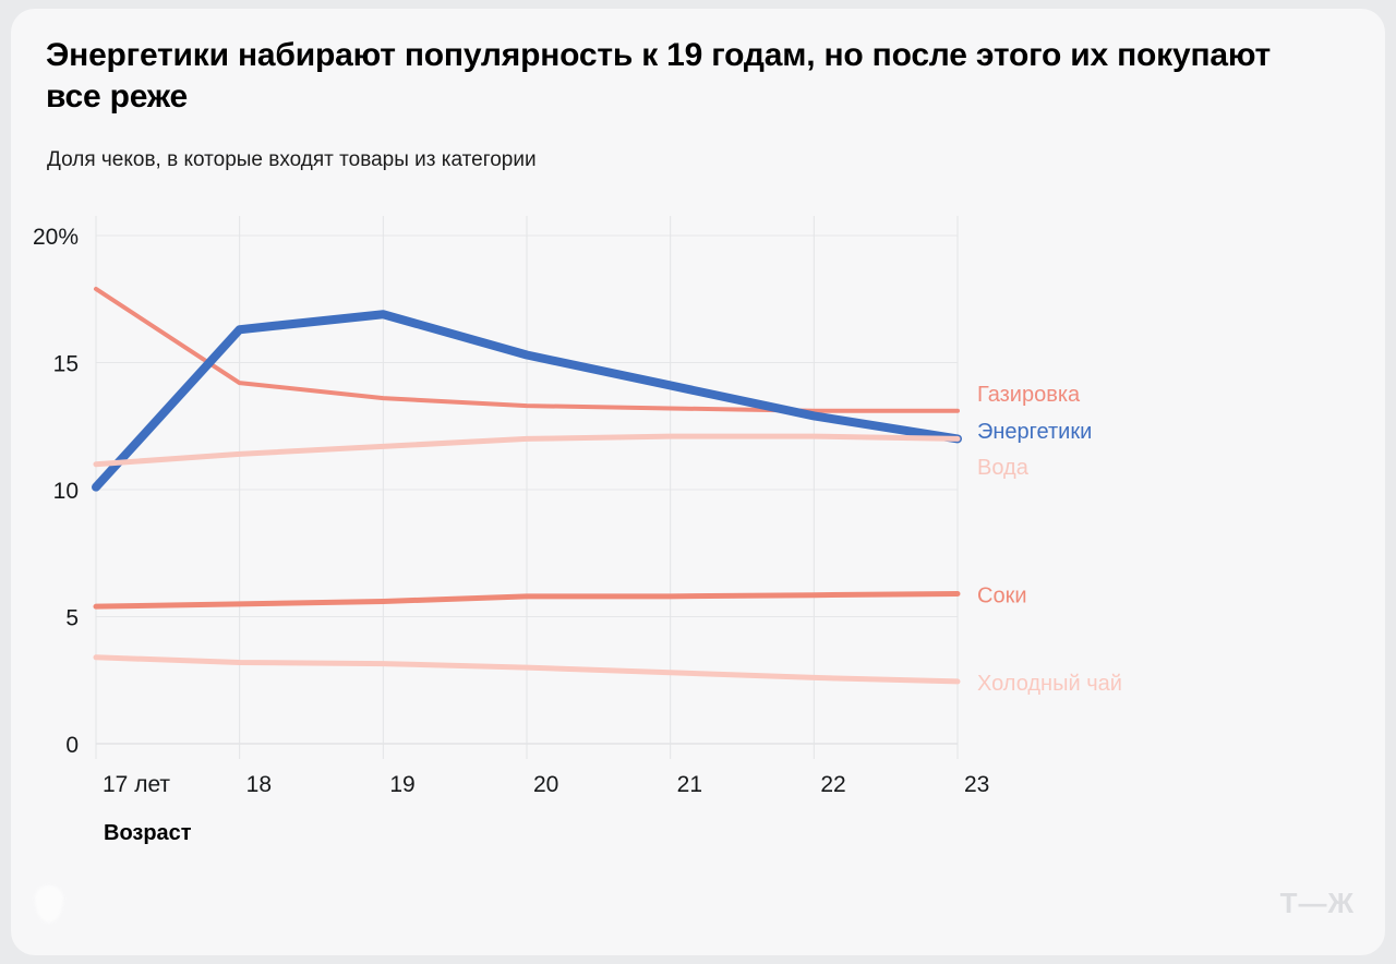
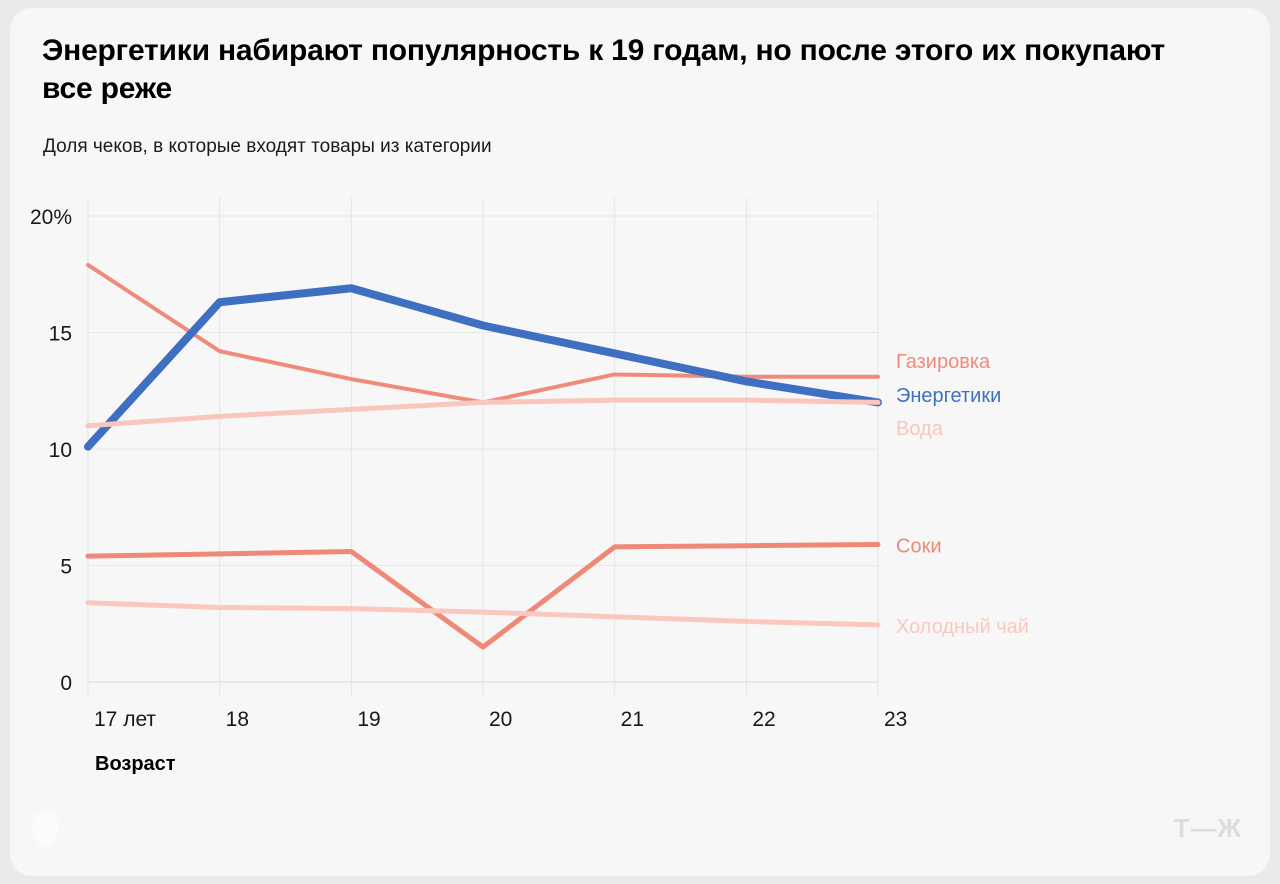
Газировка/19: 13.6% -> 13.0%
Газировка/20: 13.3% -> 12.0%
Соки/20: 5.8% -> 1.5%
